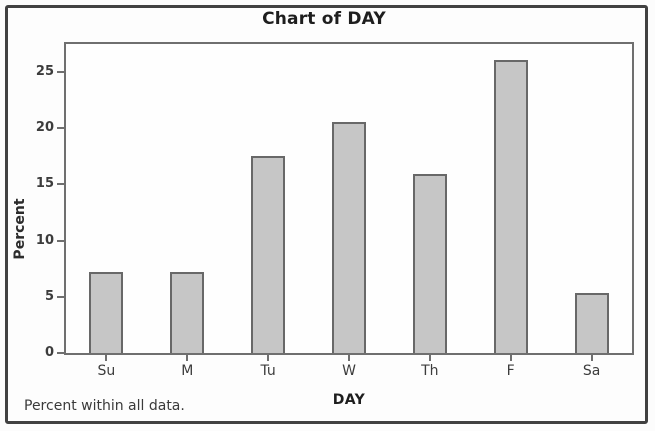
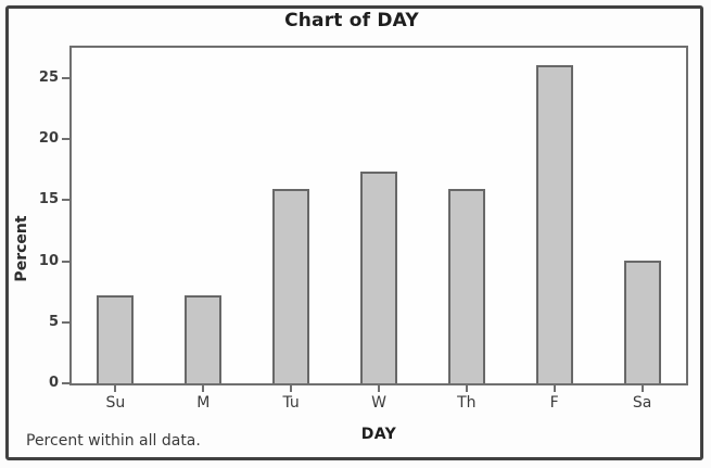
Tu: 17.5 -> 15.9
W: 20.6 -> 17.4
Sa: 5.3 -> 10.1
